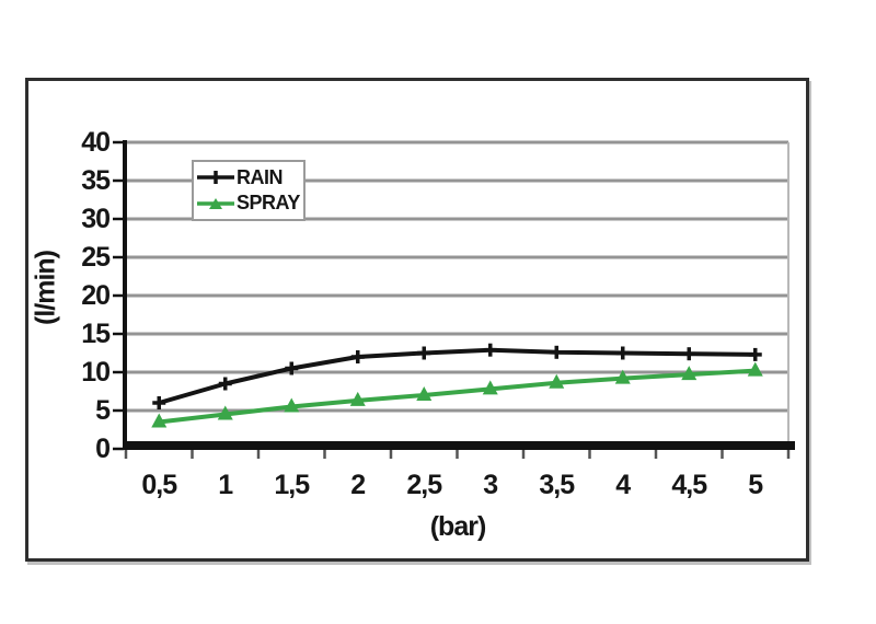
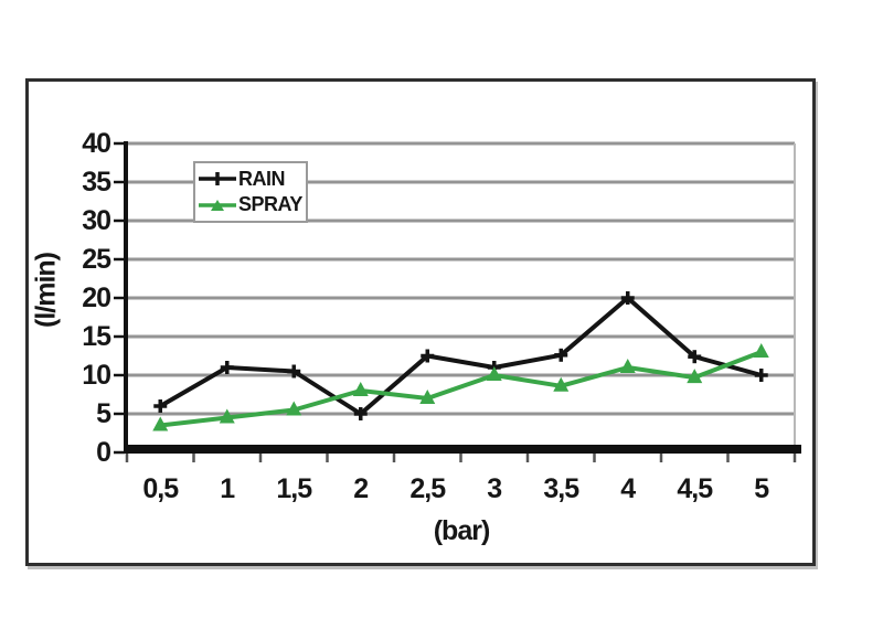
RAIN/1: 8 -> 11
RAIN/2: 12 -> 5
SPRAY/2: 6 -> 8
RAIN/3: 13 -> 11
SPRAY/3: 8 -> 10
RAIN/4: 12 -> 20
SPRAY/4: 9 -> 11
RAIN/5: 12 -> 10
SPRAY/5: 10 -> 13
